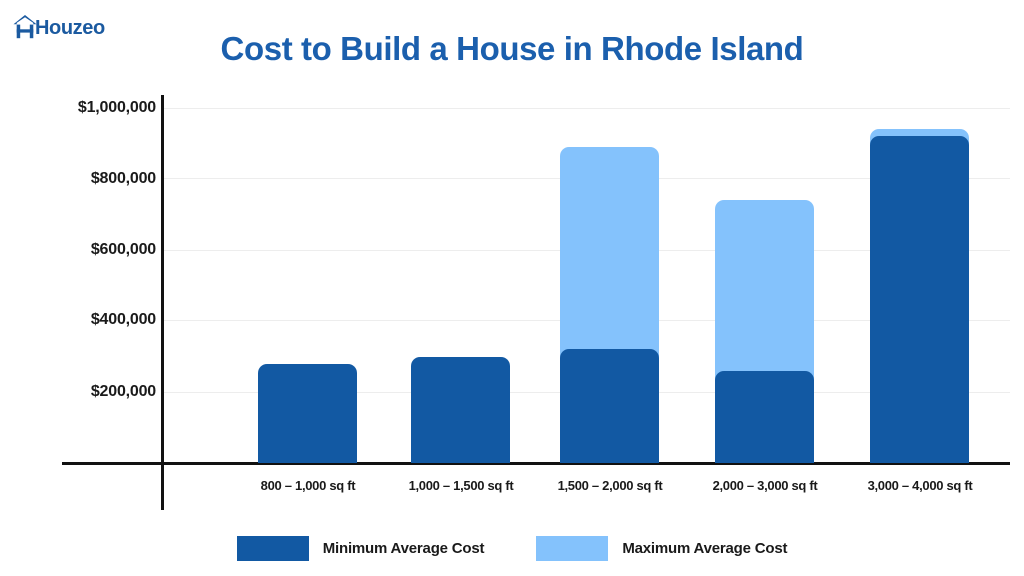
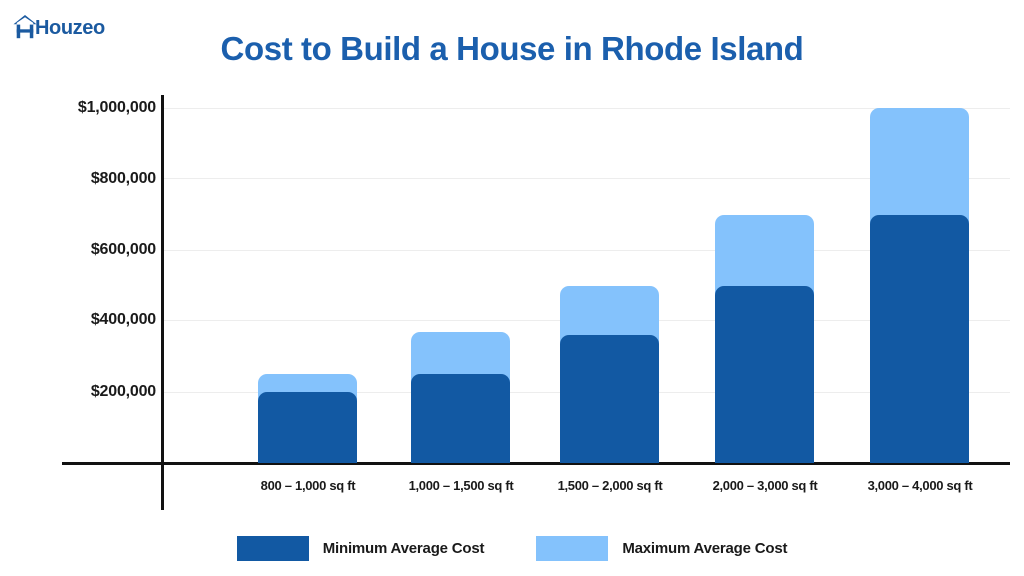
Minimum Average Cost/800 – 1,000 sq ft: $280000 -> $200000
Maximum Average Cost/800 – 1,000 sq ft: $170000 -> $250000
Minimum Average Cost/1,000 – 1,500 sq ft: $300000 -> $250000
Maximum Average Cost/1,000 – 1,500 sq ft: $290000 -> $370000
Minimum Average Cost/1,500 – 2,000 sq ft: $320000 -> $360000
Maximum Average Cost/1,500 – 2,000 sq ft: $890000 -> $500000
Minimum Average Cost/2,000 – 3,000 sq ft: $260000 -> $500000
Maximum Average Cost/2,000 – 3,000 sq ft: $740000 -> $700000
Minimum Average Cost/3,000 – 4,000 sq ft: $920000 -> $700000
Maximum Average Cost/3,000 – 4,000 sq ft: $940000 -> $1000000
